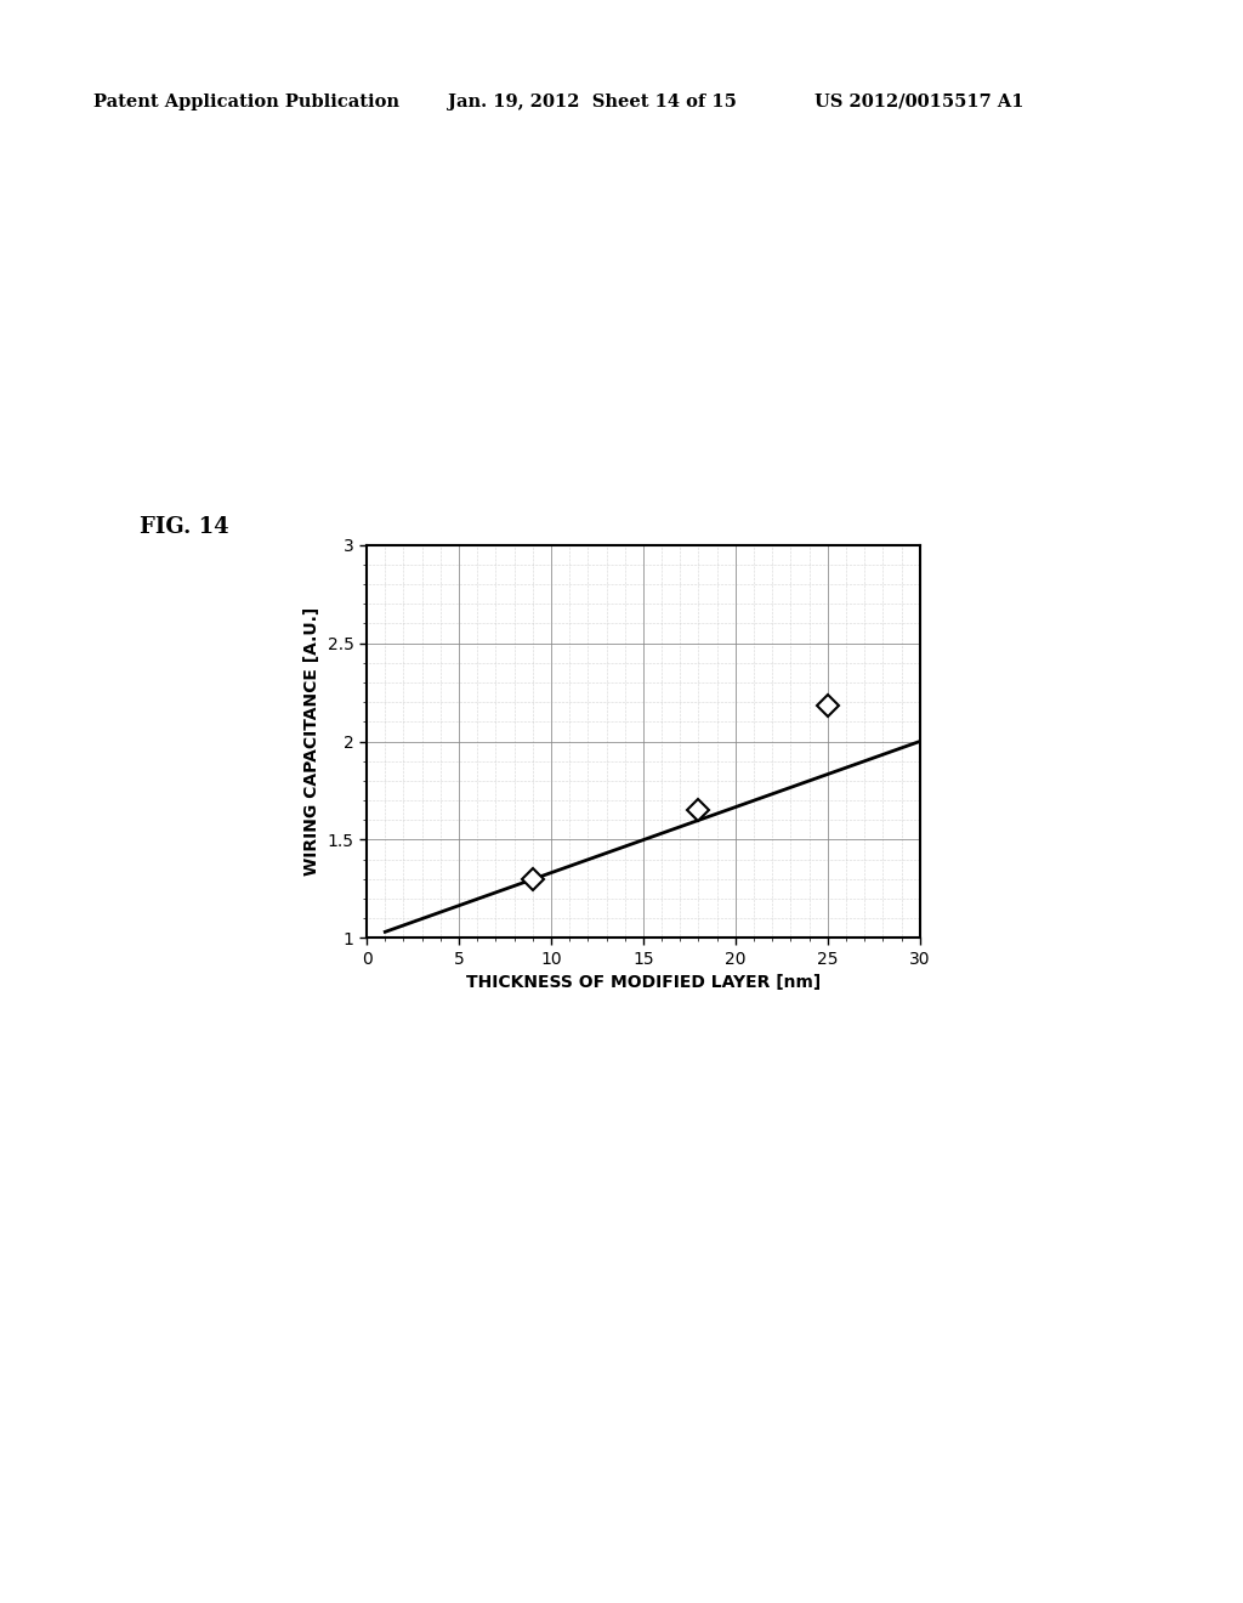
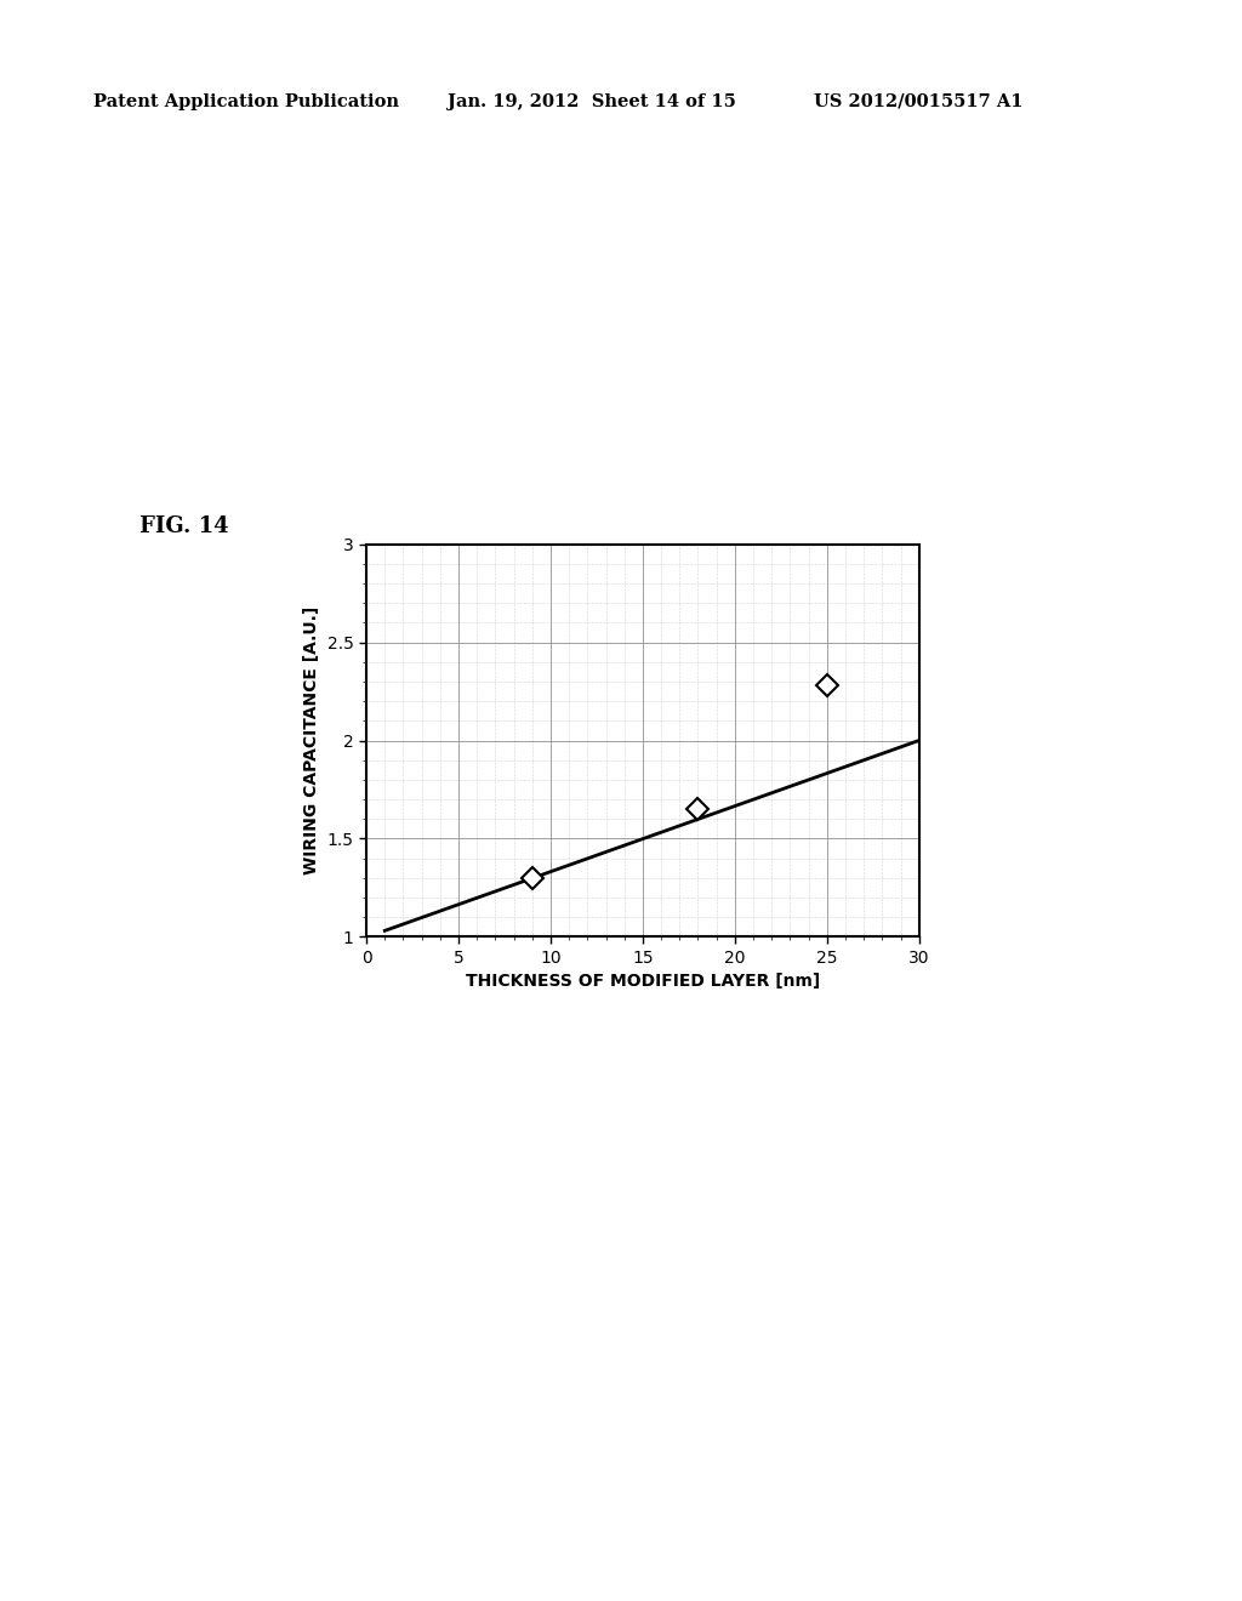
25: 2.18 -> 2.28
